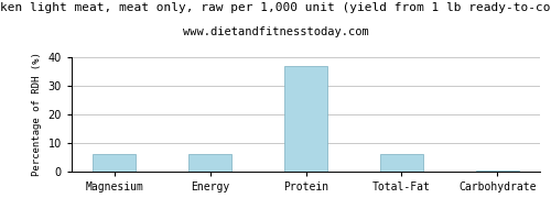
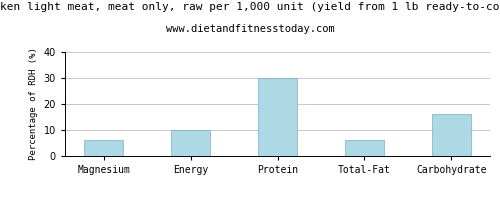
Energy: 6.2 -> 10.0
Protein: 36.8 -> 30.0
Carbohydrate: 0.4 -> 16.0
